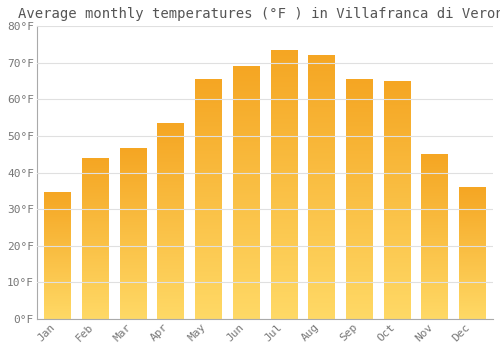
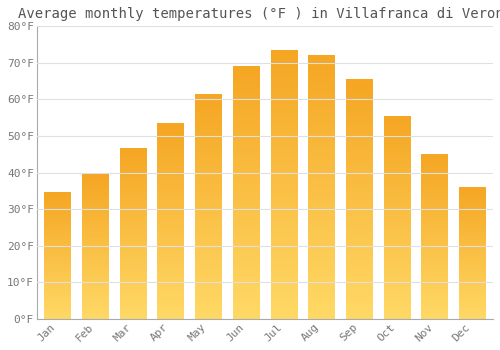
Feb: 44.0°F -> 39.5°F
May: 65.5°F -> 61.5°F
Oct: 65.0°F -> 55.5°F
